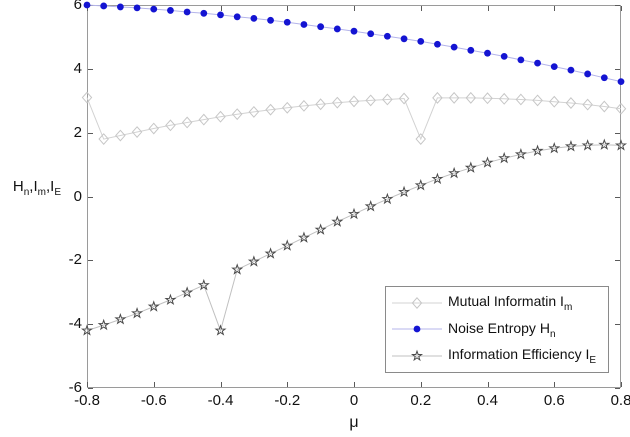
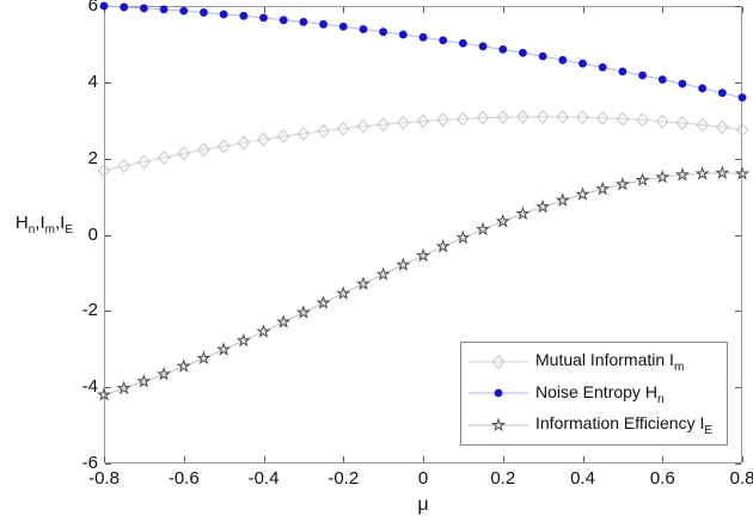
Mutual Informatin Im/-0.8: 3.1 -> 1.7
Information Efficiency IE/-0.4: -4.2 -> -2.5
Mutual Informatin Im/0.2: 1.8 -> 3.1
